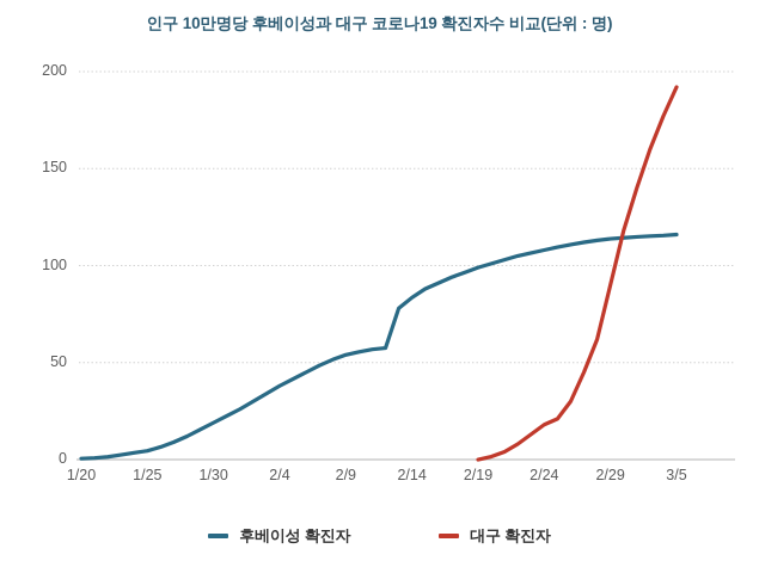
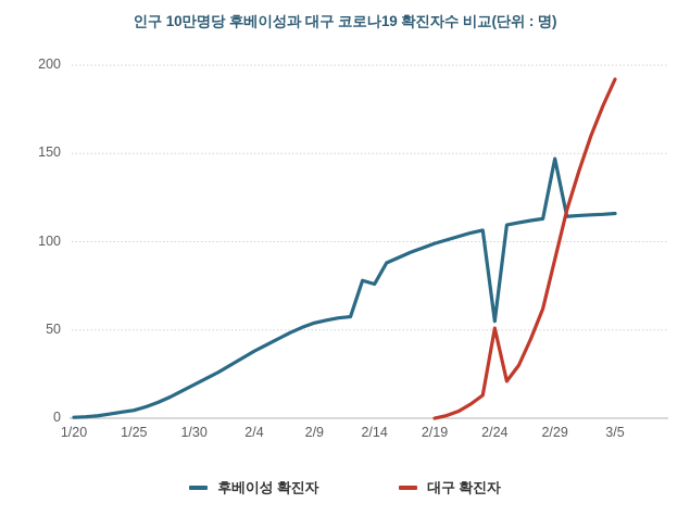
후베이성 확진자/2/14: 84 -> 76
후베이성 확진자/2/24: 108 -> 55
대구 확진자/2/24: 18 -> 51
후베이성 확진자/2/29: 114 -> 147
